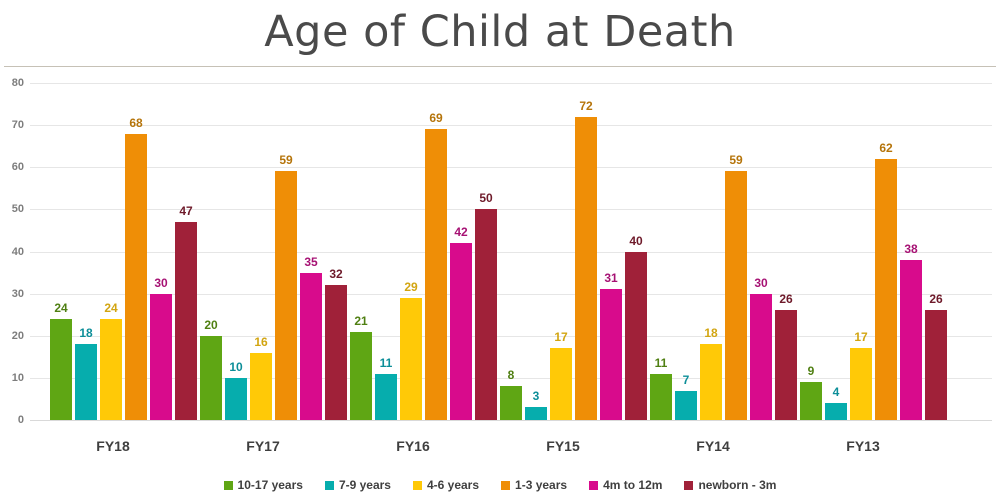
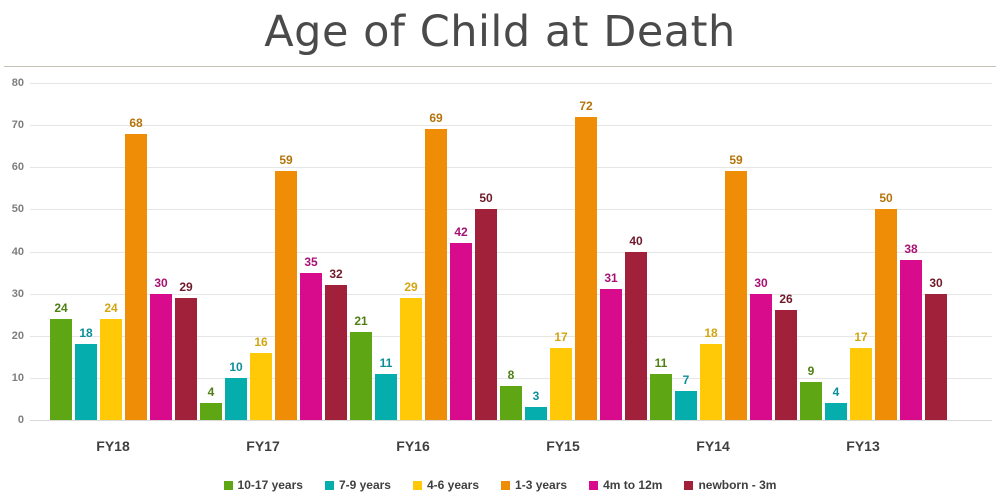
newborn - 3m/FY18: 47 -> 29
10-17 years/FY17: 20 -> 4
1-3 years/FY13: 62 -> 50
newborn - 3m/FY13: 26 -> 30
